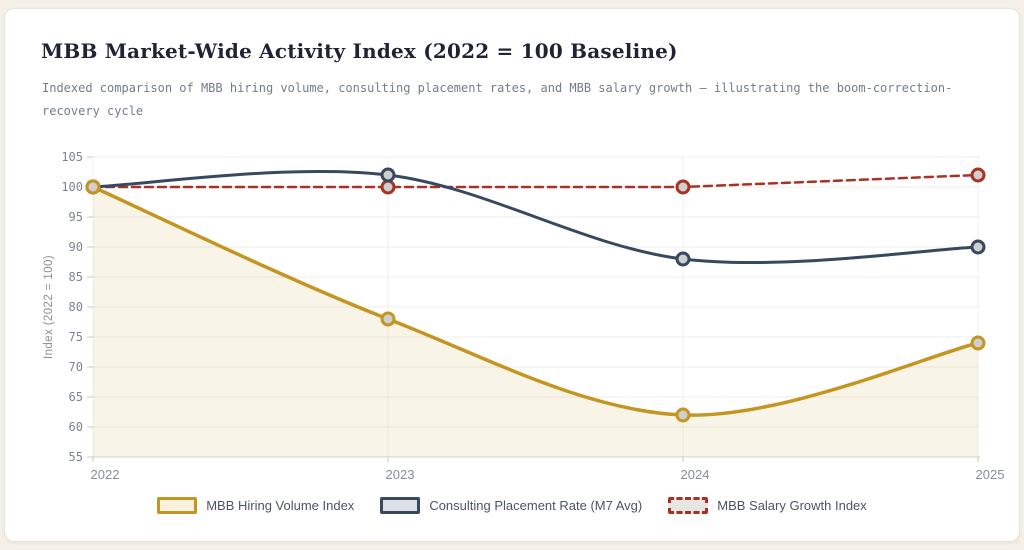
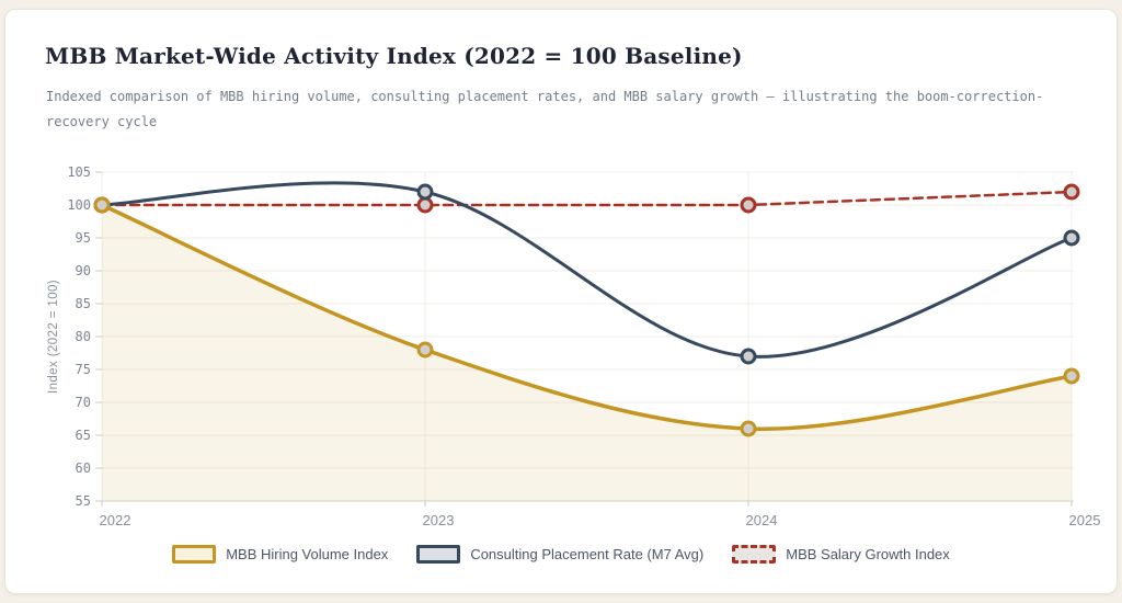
MBB Hiring Volume Index/2024: 62 -> 66
Consulting Placement Rate (M7 Avg)/2024: 88 -> 77
Consulting Placement Rate (M7 Avg)/2025: 90 -> 95
